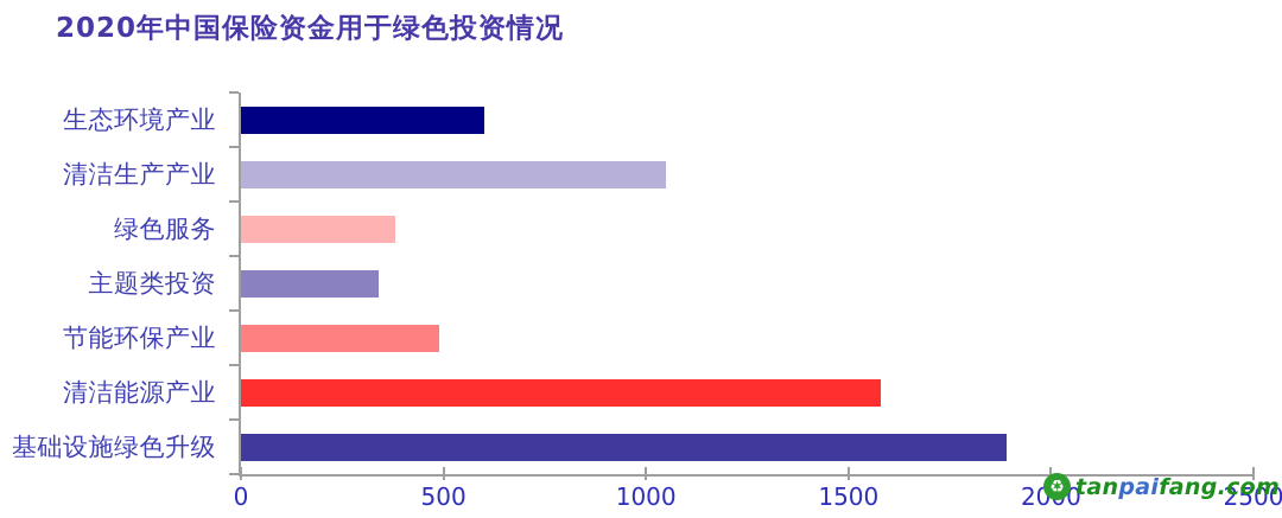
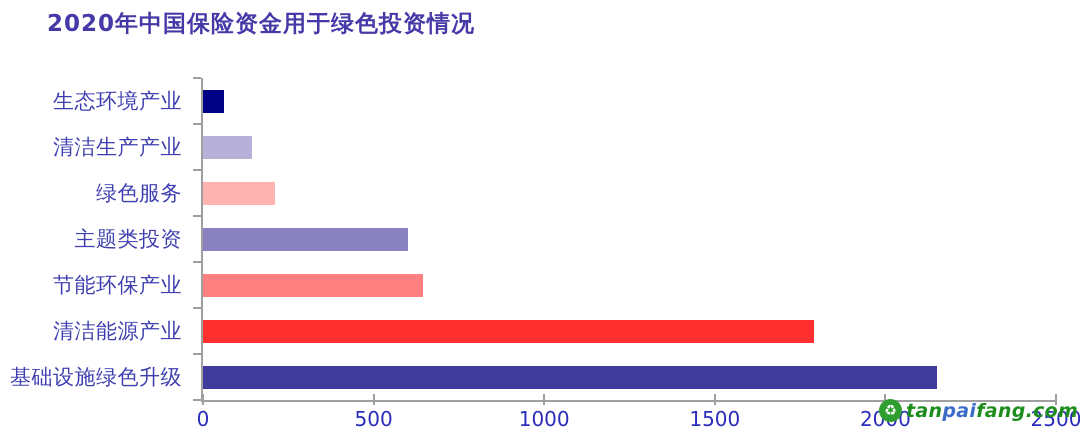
生态环境产业: 600 -> 60
清洁生产产业: 1050 -> 140
绿色服务: 380 -> 210
主题类投资: 340 -> 600
节能环保产业: 490 -> 640
清洁能源产业: 1580 -> 1790
基础设施绿色升级: 1890 -> 2150
